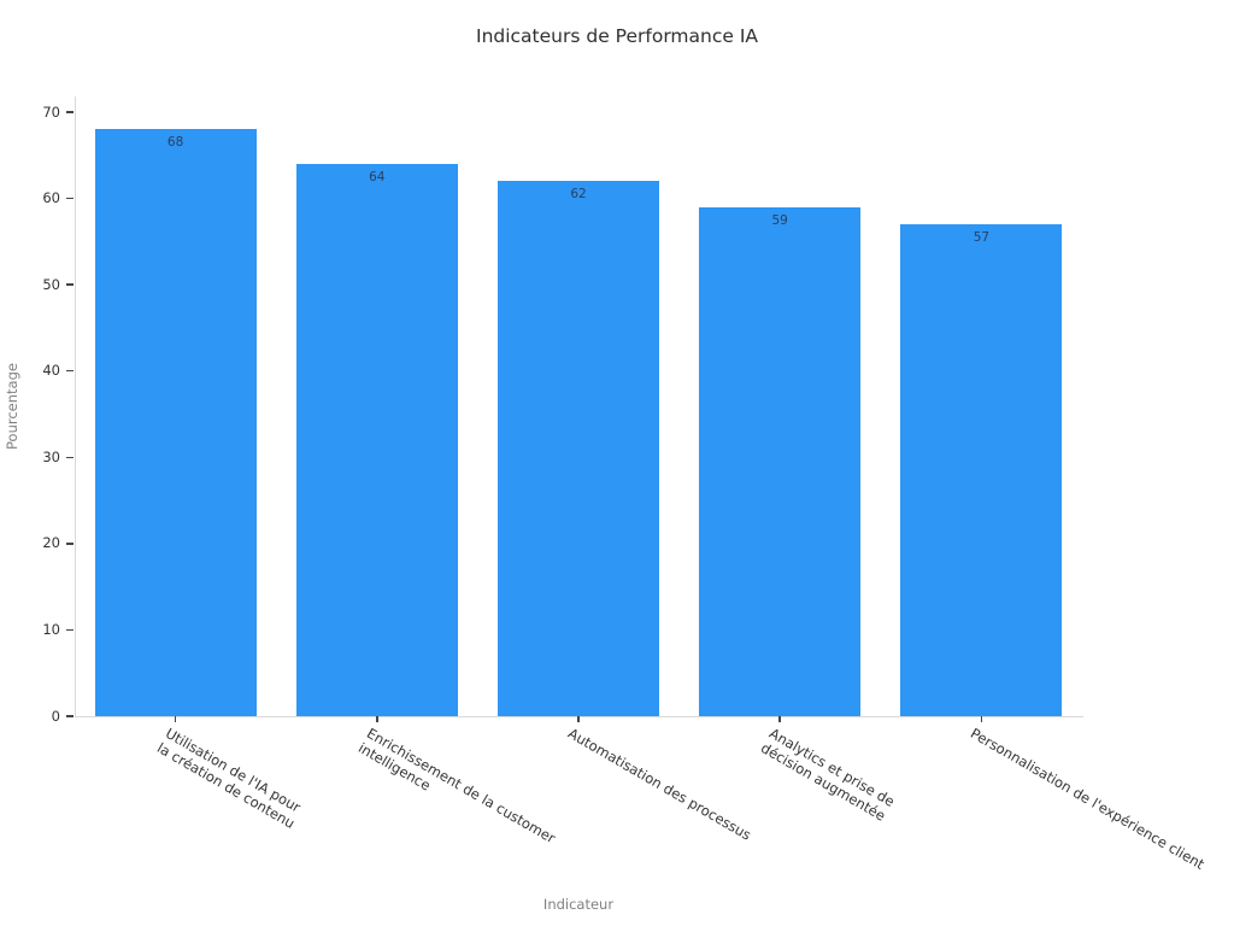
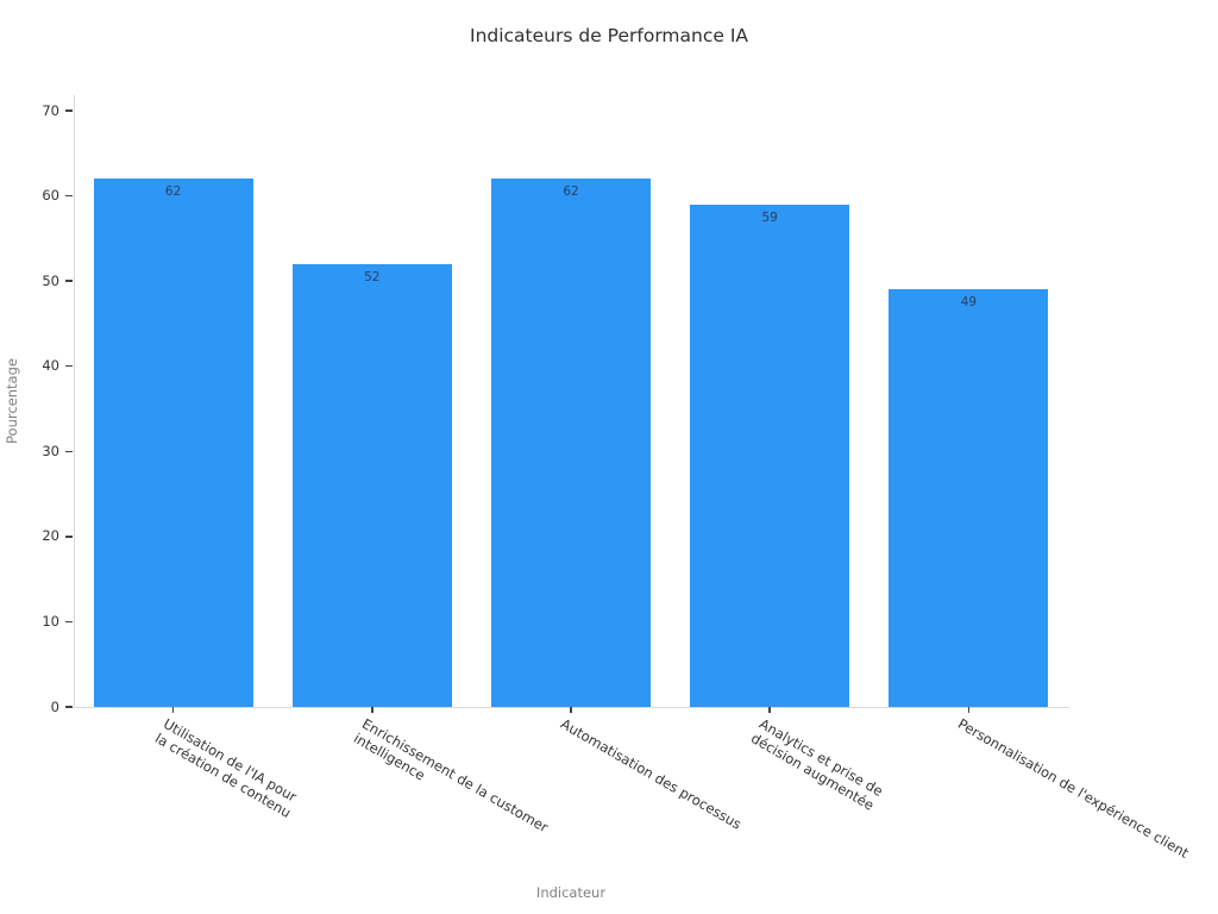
Utilisation de l'IA pour la création de contenu: 68 -> 62
Enrichissement de la customer intelligence: 64 -> 52
Personnalisation de l'expérience client: 57 -> 49
